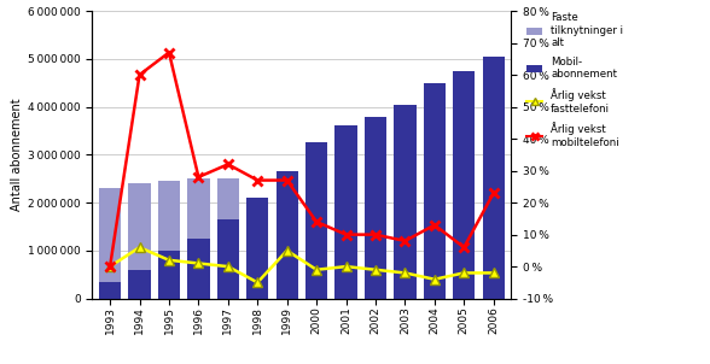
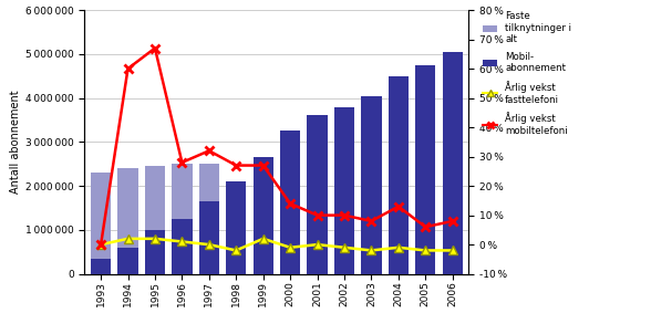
Årlig vekst fasttelefoni/1994: 6 % -> 2 %
Årlig vekst fasttelefoni/1998: -5 % -> -2 %
Årlig vekst fasttelefoni/1999: 5 % -> 2 %
Årlig vekst fasttelefoni/2004: -4 % -> -1 %
Årlig vekst mobiltelefoni/2006: 23 % -> 8 %
